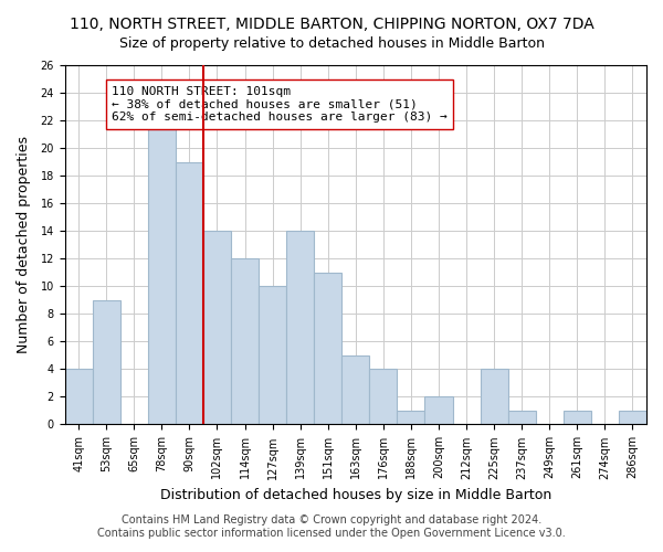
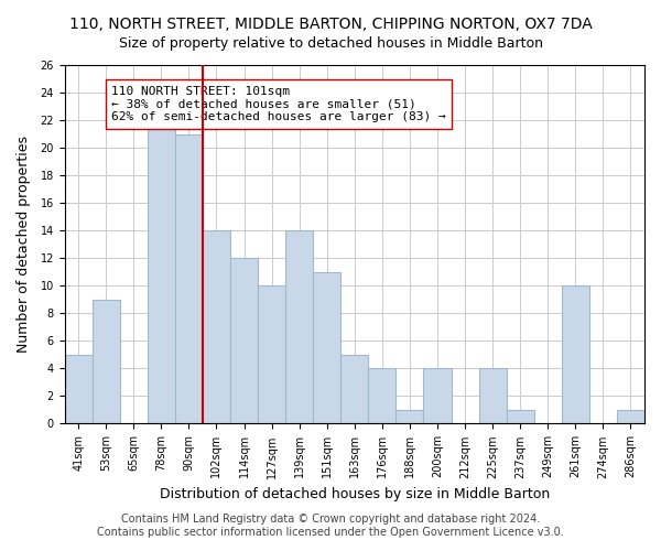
41sqm: 4 -> 5
90sqm: 19 -> 21
200sqm: 2 -> 4
261sqm: 1 -> 10
